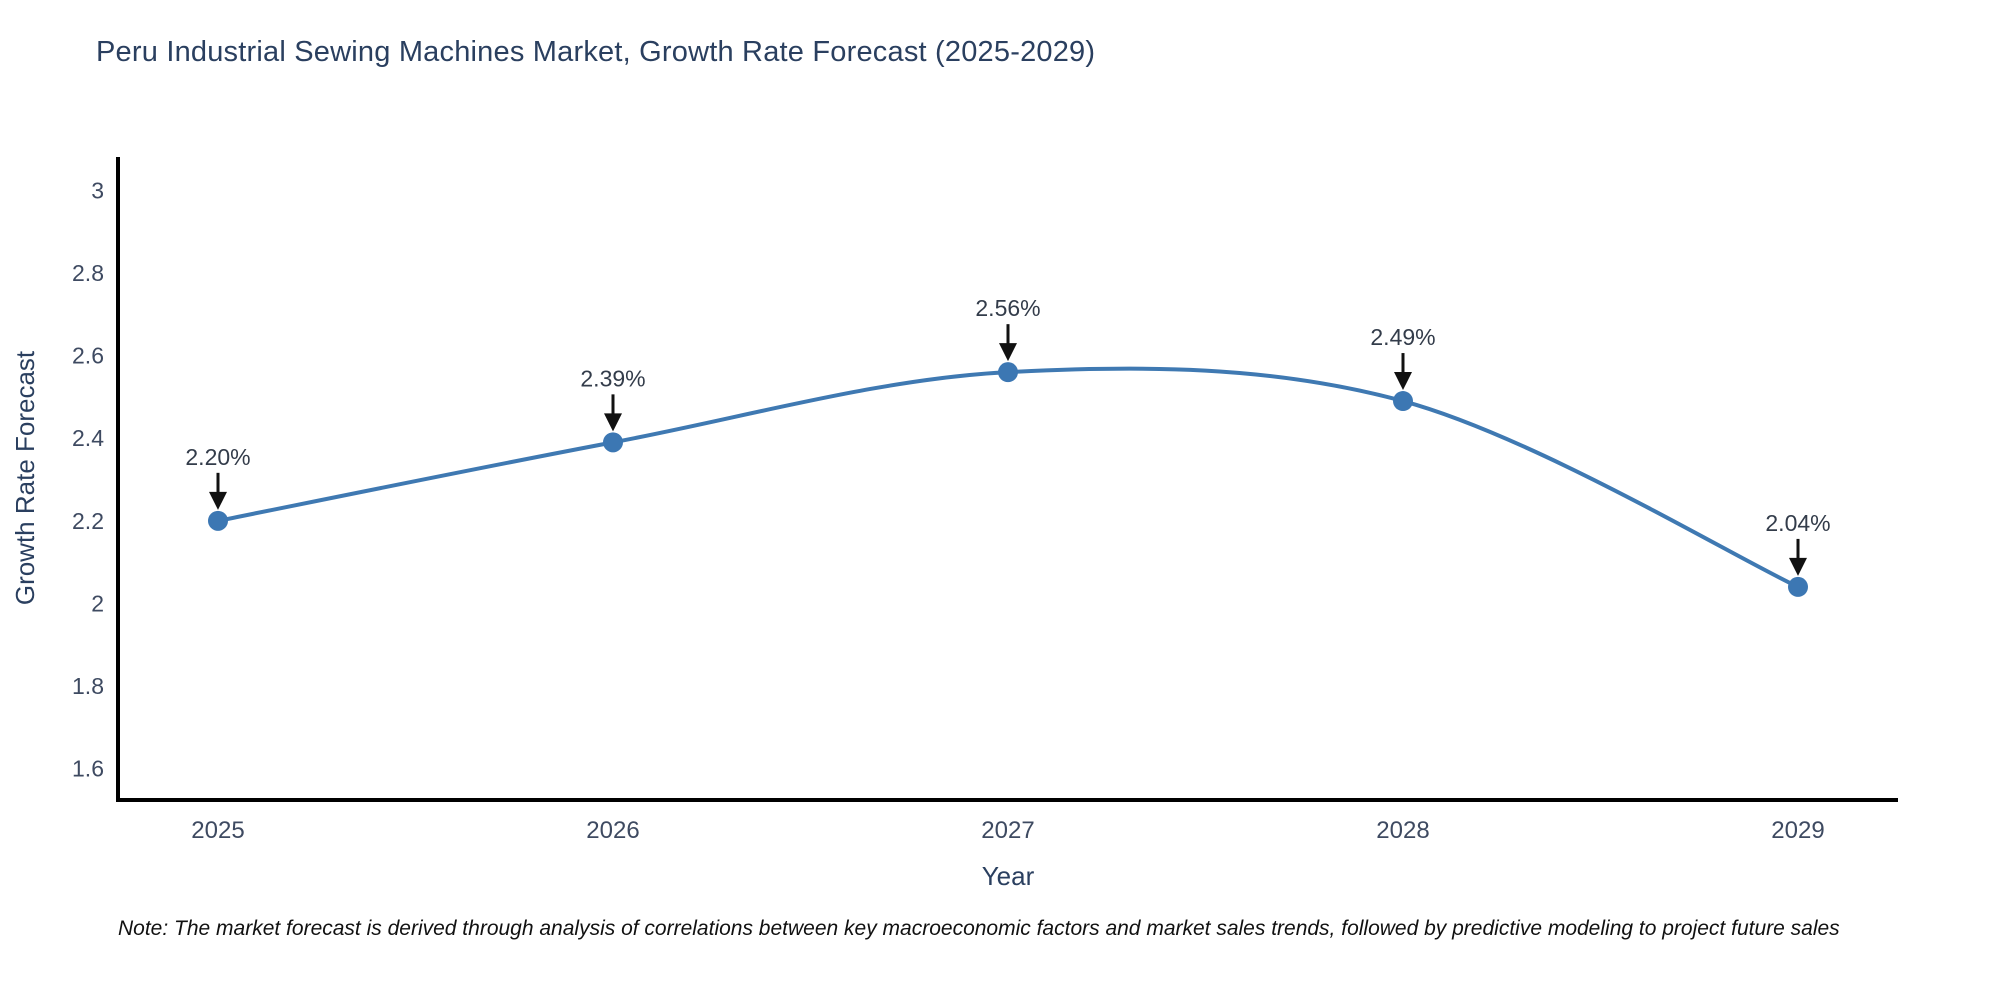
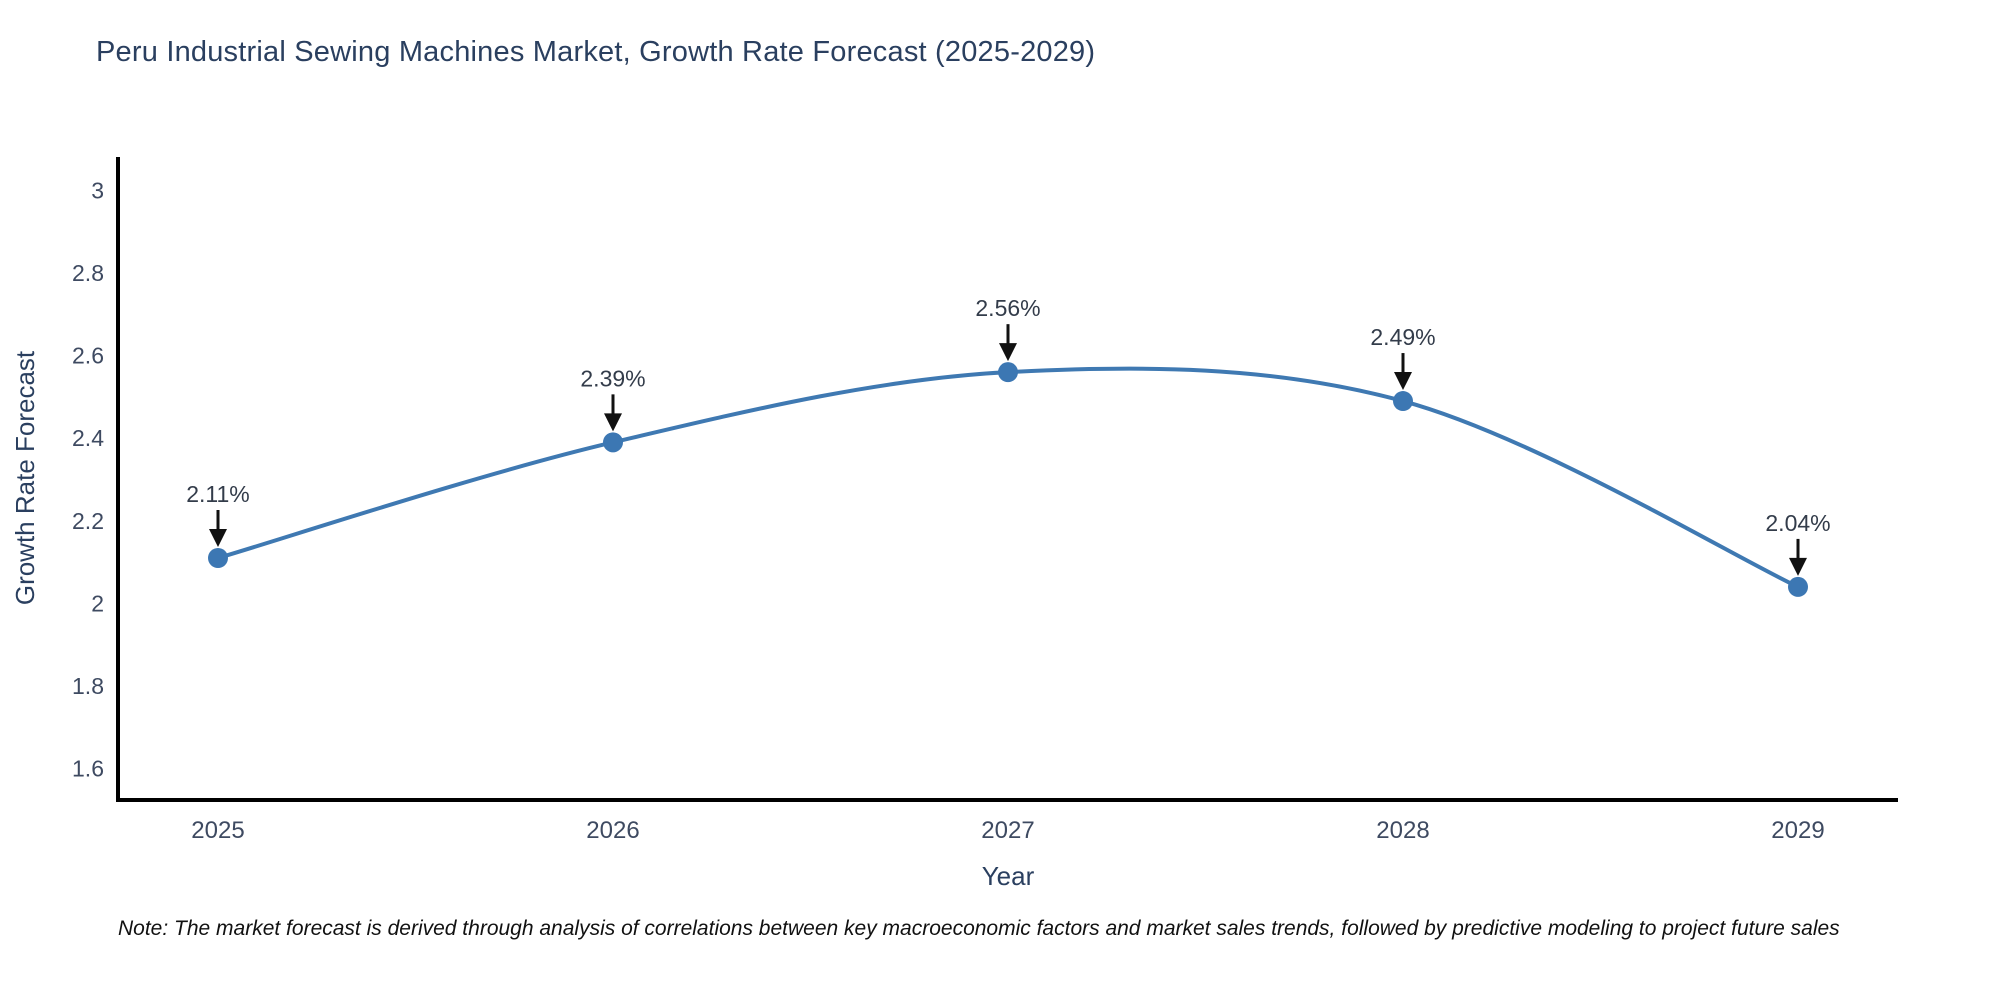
2025: 2.20% -> 2.11%
